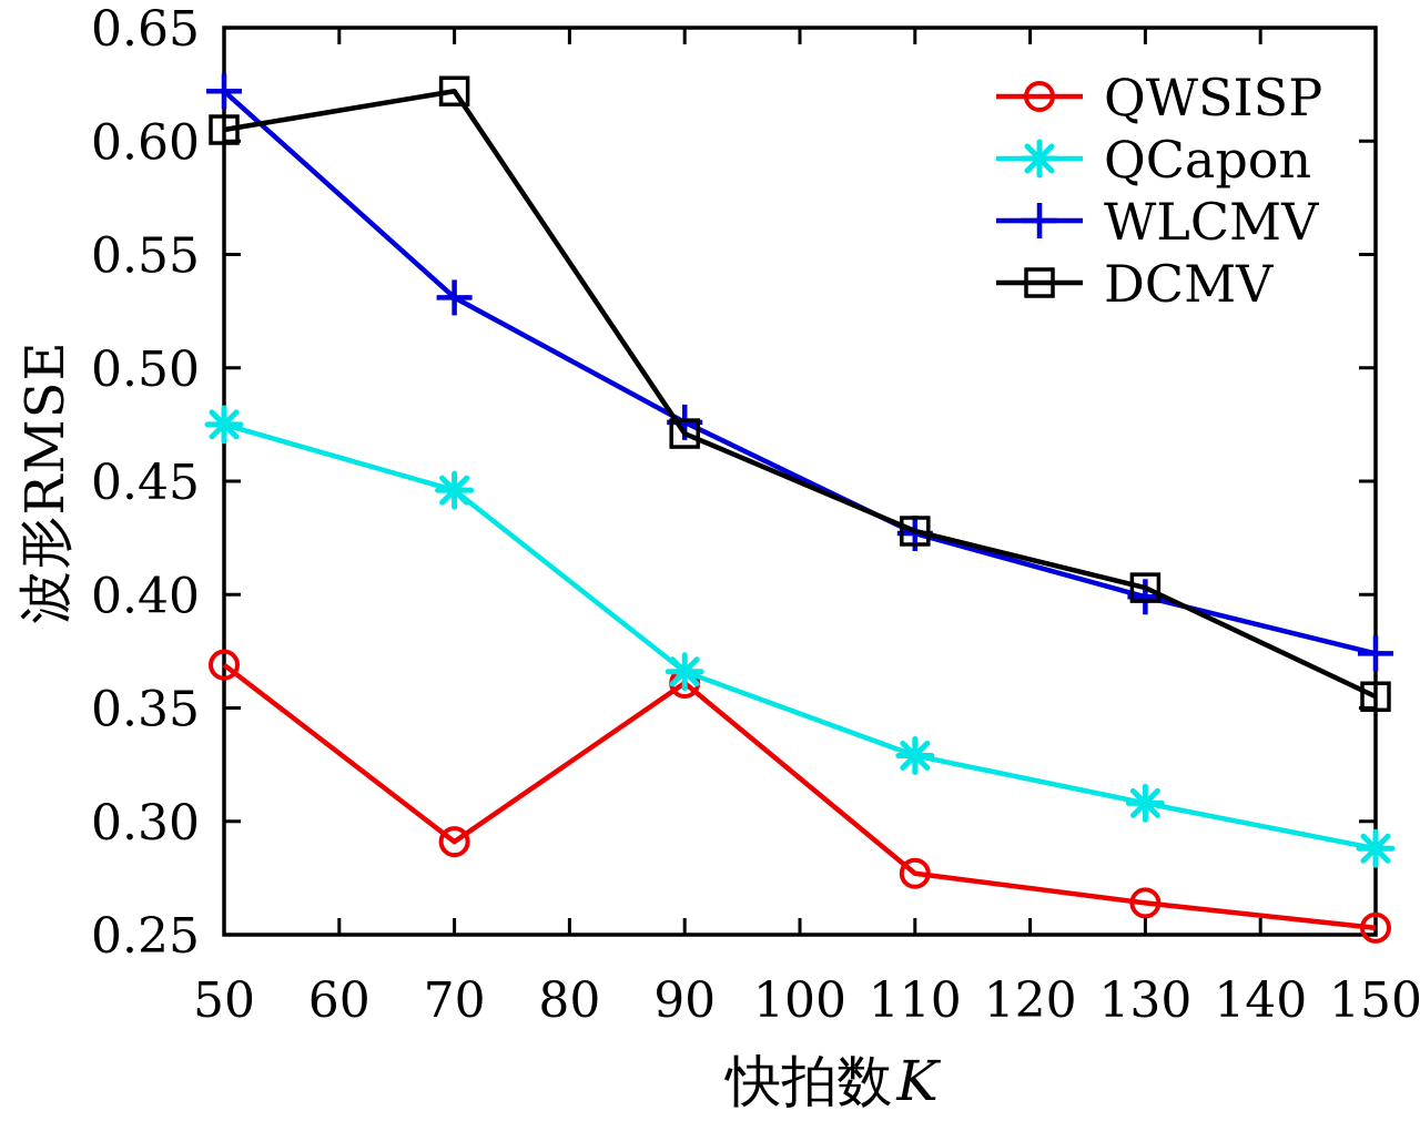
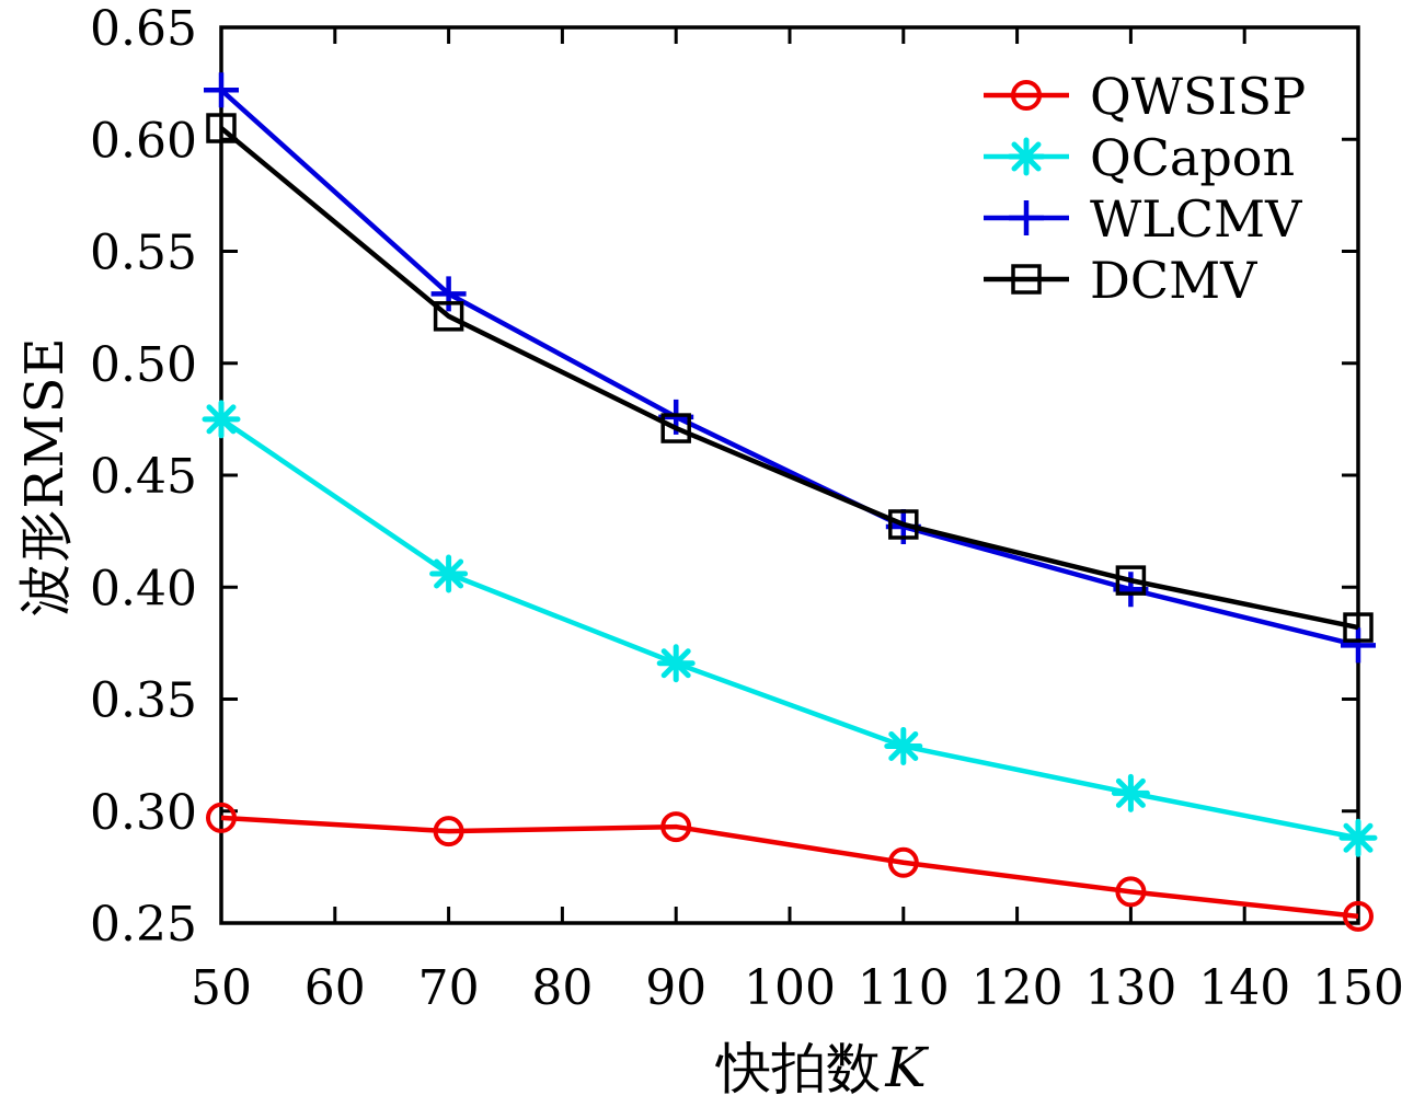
QWSISP/50: 0.369 -> 0.297
QCapon/70: 0.446 -> 0.406
DCMV/70: 0.622 -> 0.521
QWSISP/90: 0.361 -> 0.293
DCMV/150: 0.355 -> 0.382
